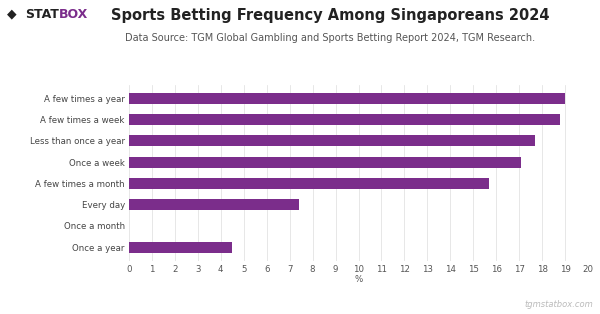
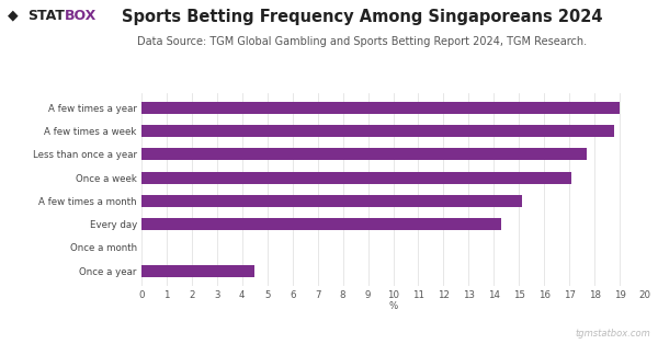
A few times a month: 15.7 -> 15.1
Every day: 7.4 -> 14.3
